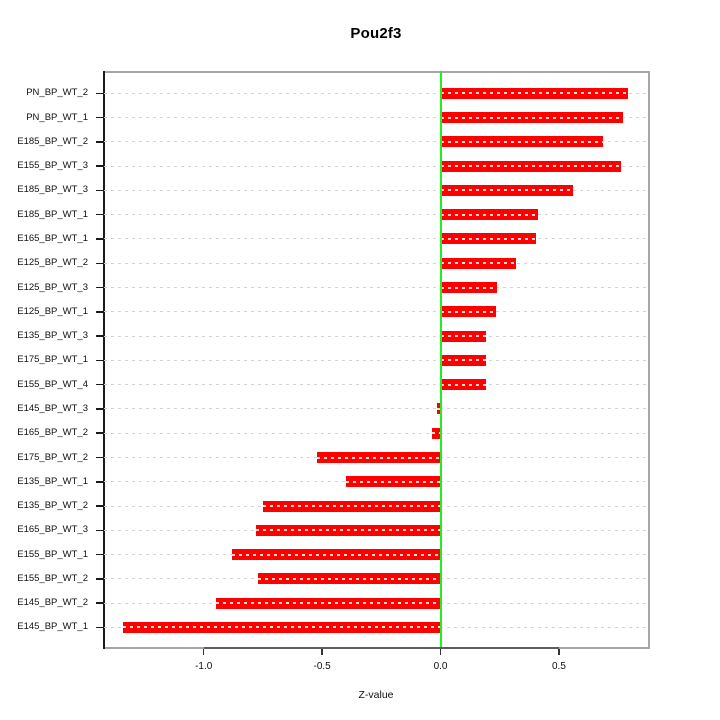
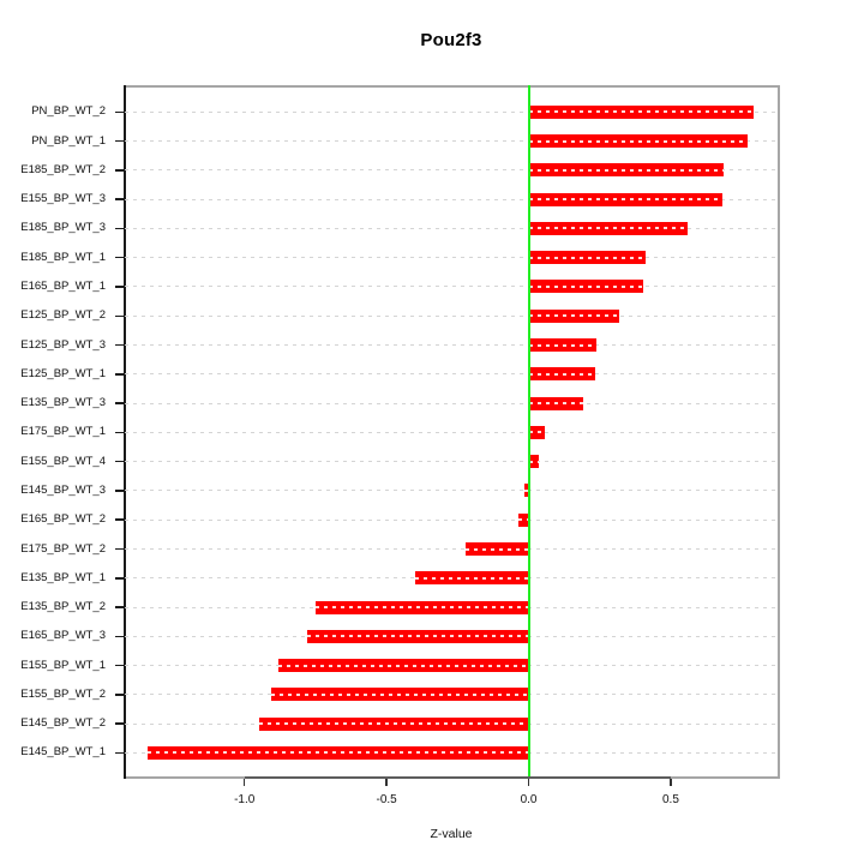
E155_BP_WT_3: 0.76 -> 0.68
E175_BP_WT_1: 0.19 -> 0.06
E155_BP_WT_4: 0.19 -> 0.04
E175_BP_WT_2: -0.52 -> -0.22
E155_BP_WT_2: -0.77 -> -0.91
